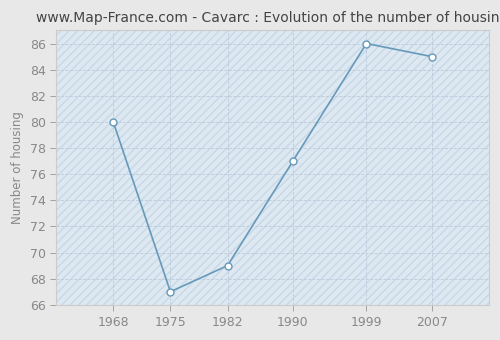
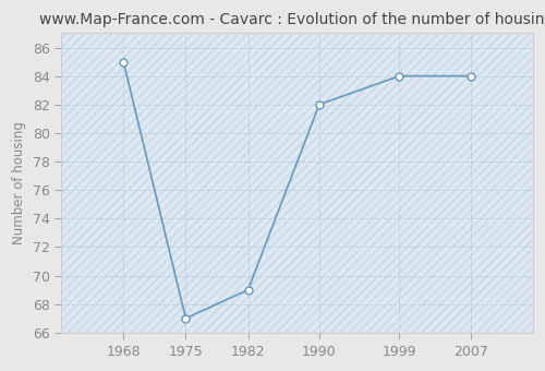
1968: 80 -> 85
1990: 77 -> 82
1999: 86 -> 84
2007: 85 -> 84
